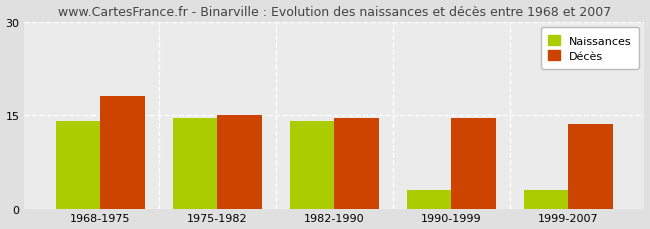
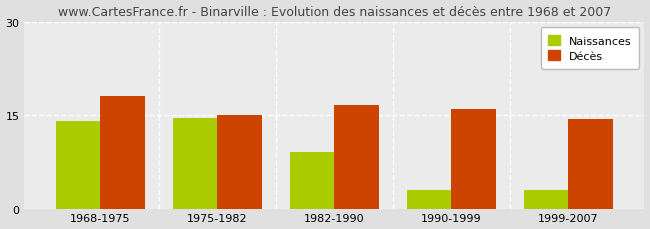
Naissances/1982-1990: 14.0 -> 9.0
Décès/1982-1990: 14.5 -> 16.6
Décès/1990-1999: 14.5 -> 16.0
Décès/1999-2007: 13.5 -> 14.4
